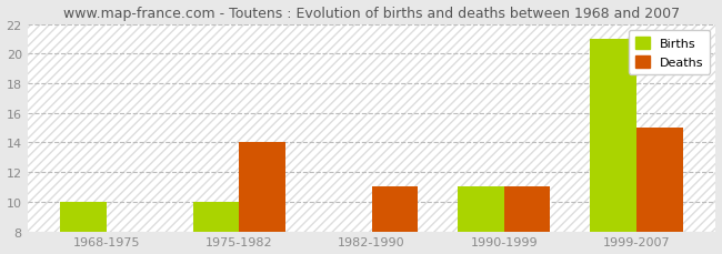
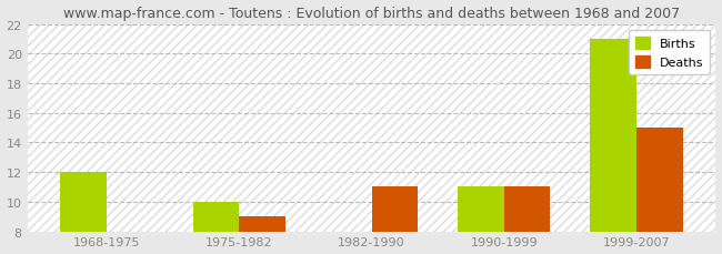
Births/1968-1975: 10 -> 12
Deaths/1975-1982: 14 -> 9
